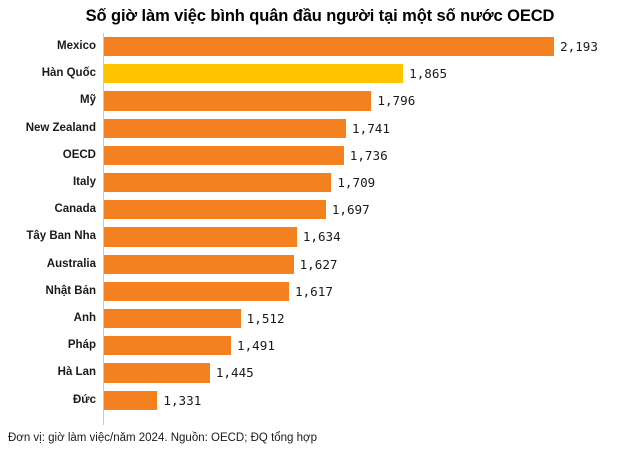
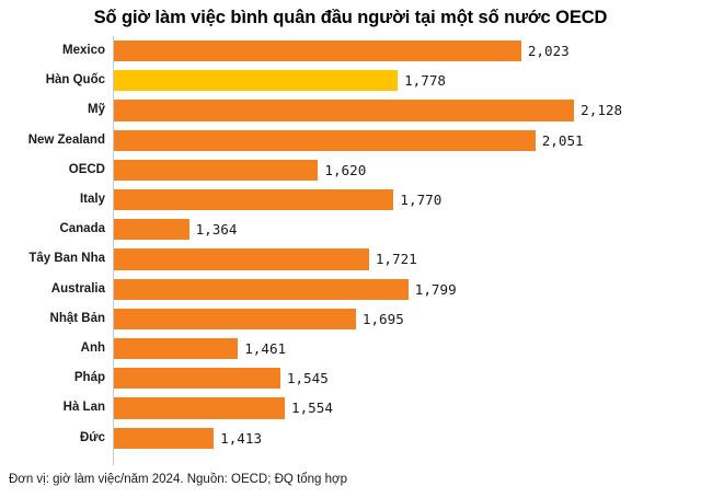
Mexico: 2,193 -> 2,023
Hàn Quốc: 1,865 -> 1,778
Mỹ: 1,796 -> 2,128
New Zealand: 1,741 -> 2,051
OECD: 1,736 -> 1,620
Italy: 1,709 -> 1,770
Canada: 1,697 -> 1,364
Tây Ban Nha: 1,634 -> 1,721
Australia: 1,627 -> 1,799
Nhật Bản: 1,617 -> 1,695
Anh: 1,512 -> 1,461
Pháp: 1,491 -> 1,545
Hà Lan: 1,445 -> 1,554
Đức: 1,331 -> 1,413
